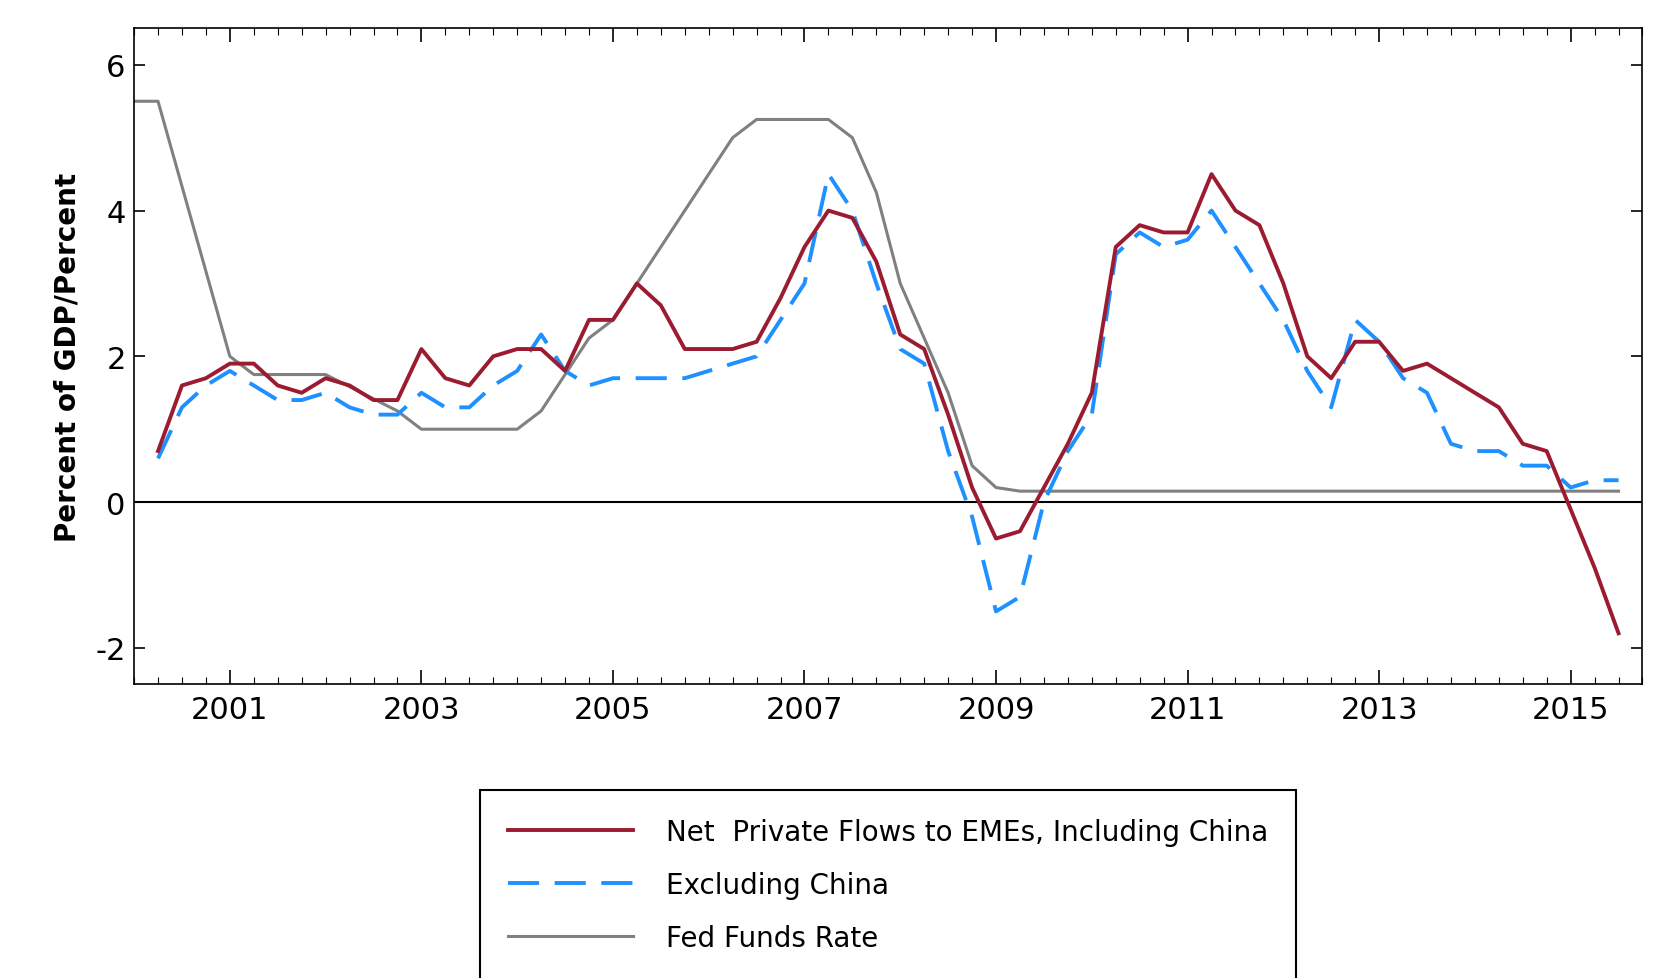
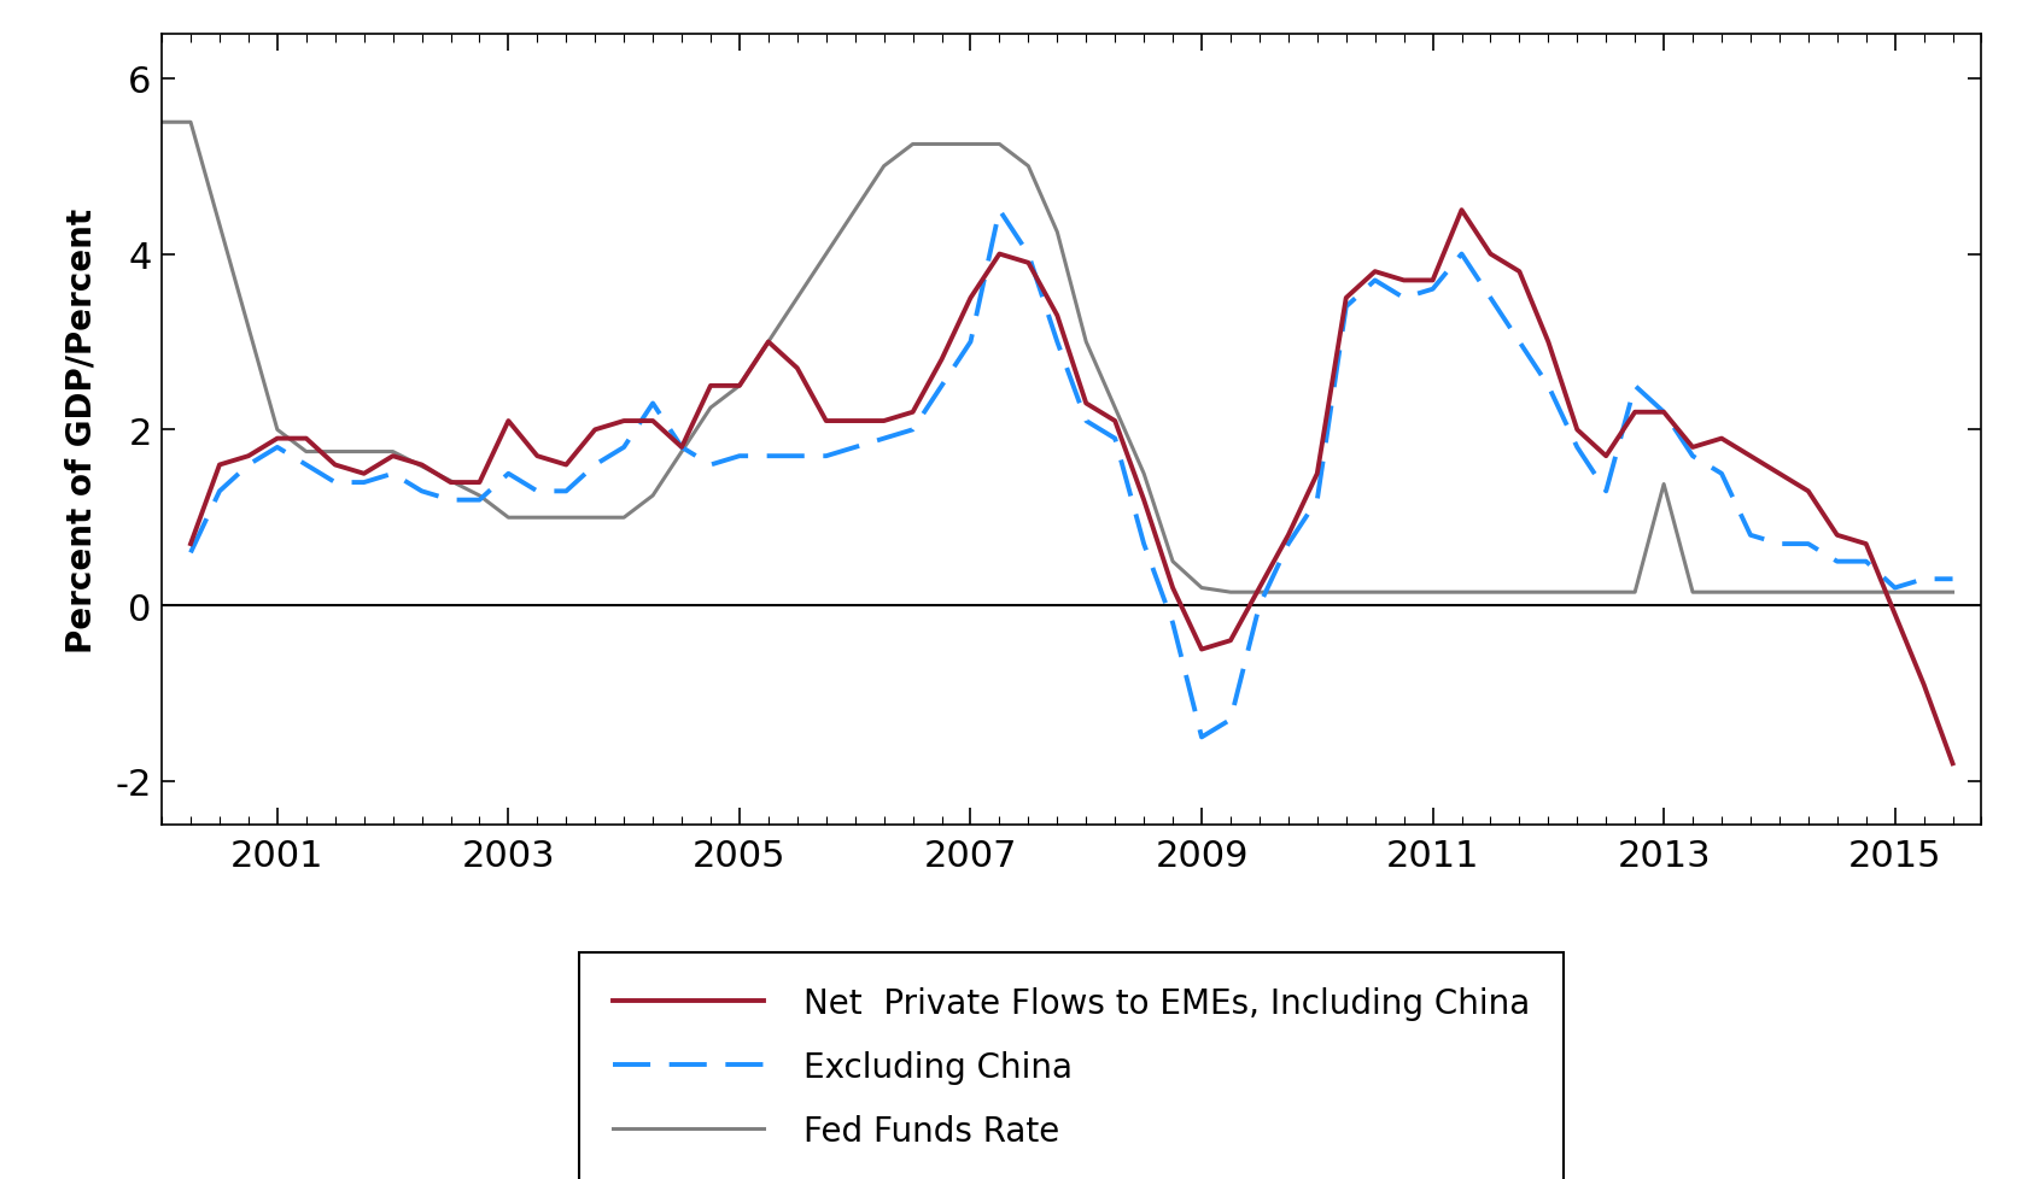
Fed Funds Rate/2013: 0.15 -> 1.38
